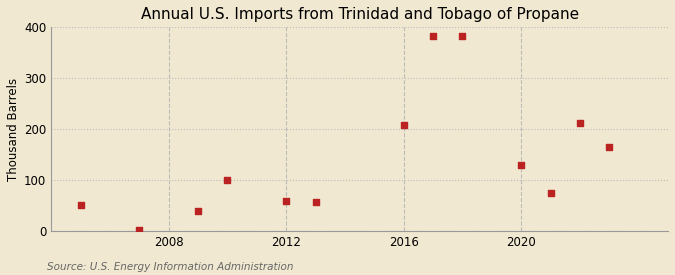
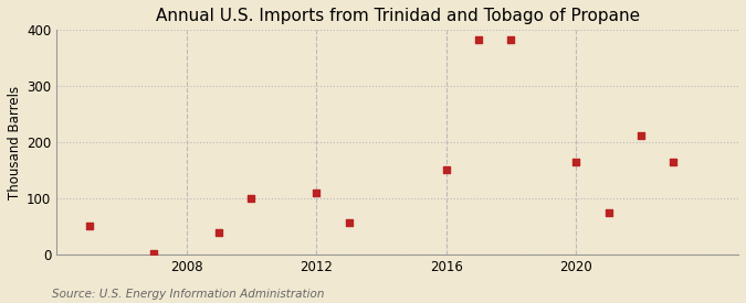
2012: 58 -> 110
2016: 208 -> 152
2020: 130 -> 165
